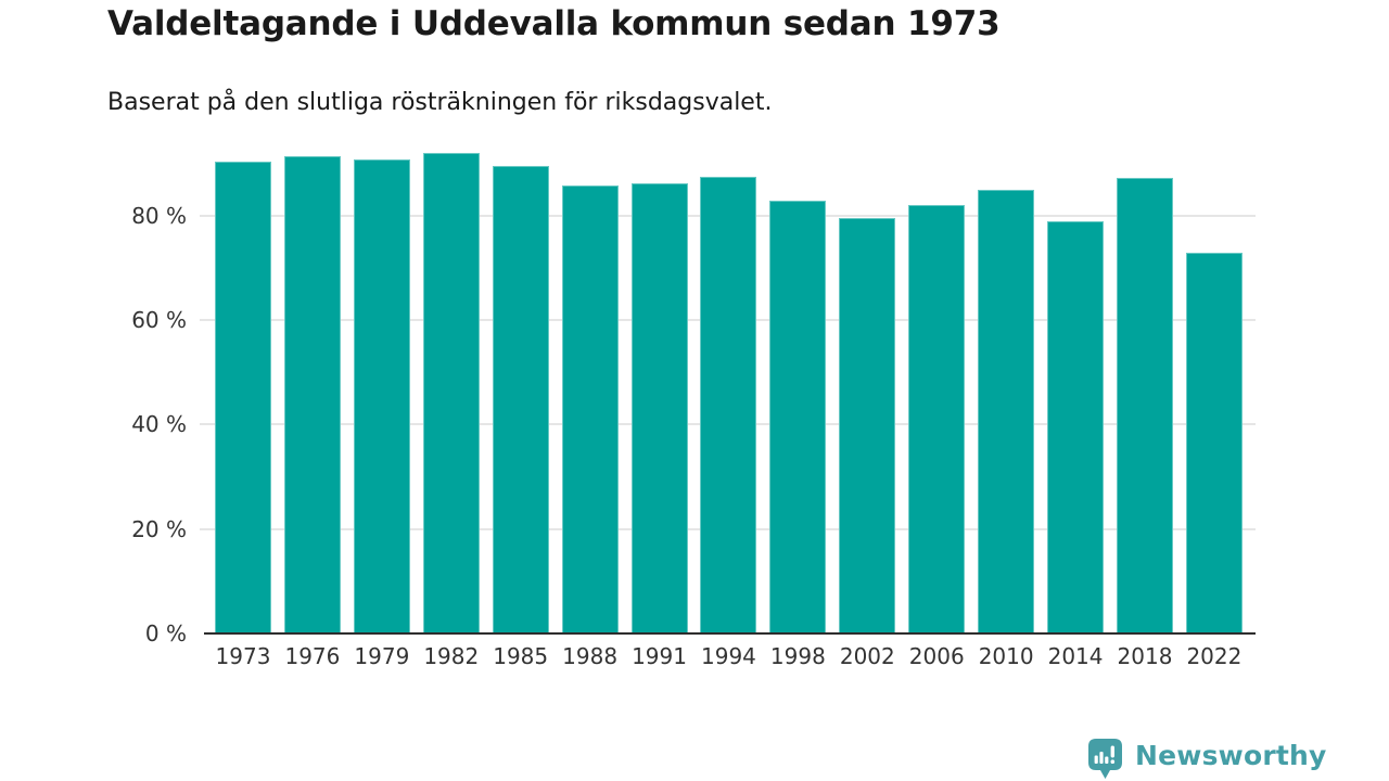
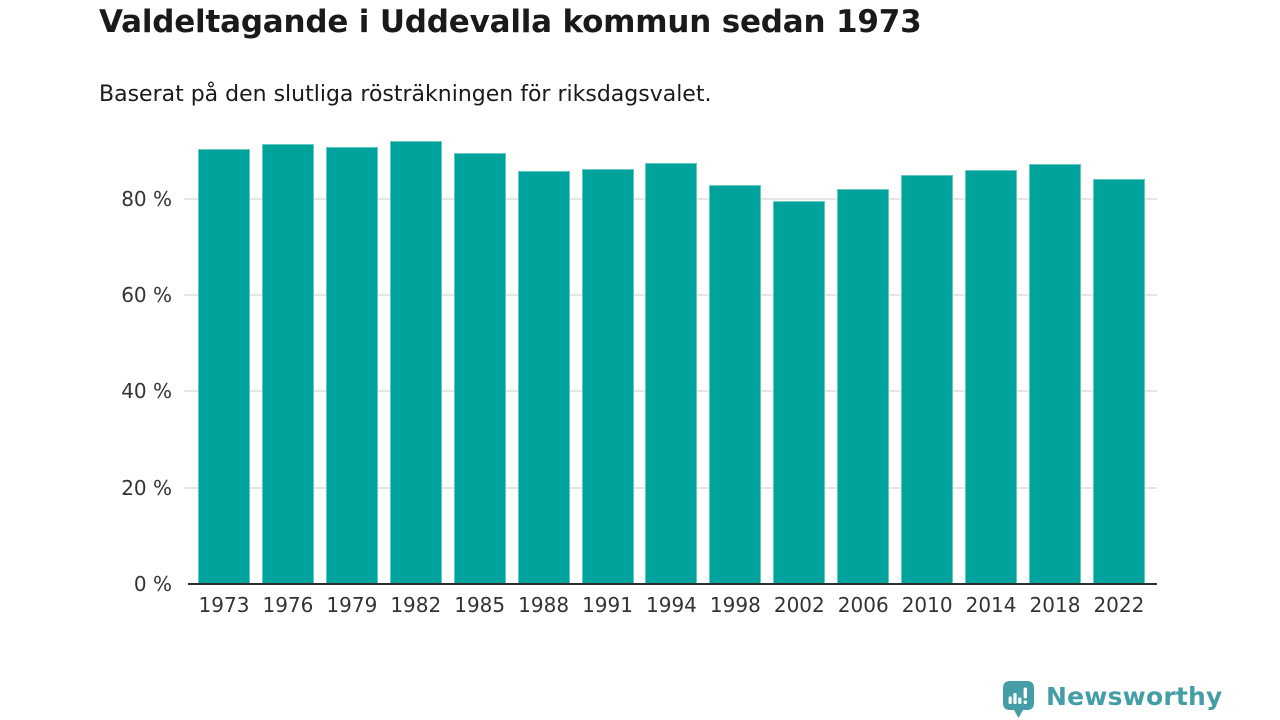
2014: 79% -> 86%
2022: 73% -> 84%
